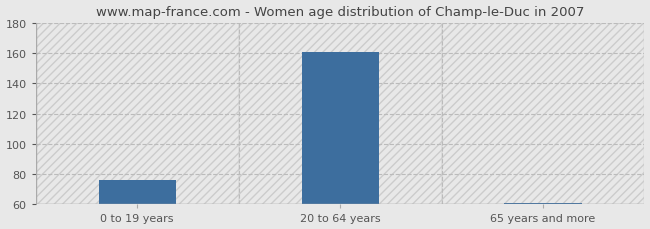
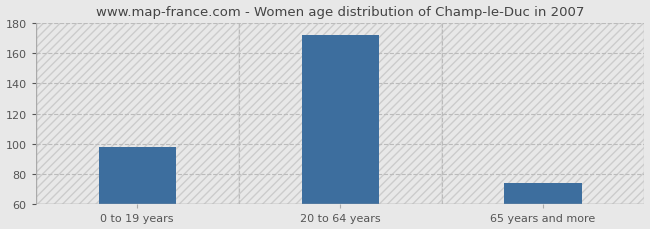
0 to 19 years: 76 -> 98
20 to 64 years: 161 -> 172
65 years and more: 61 -> 74
